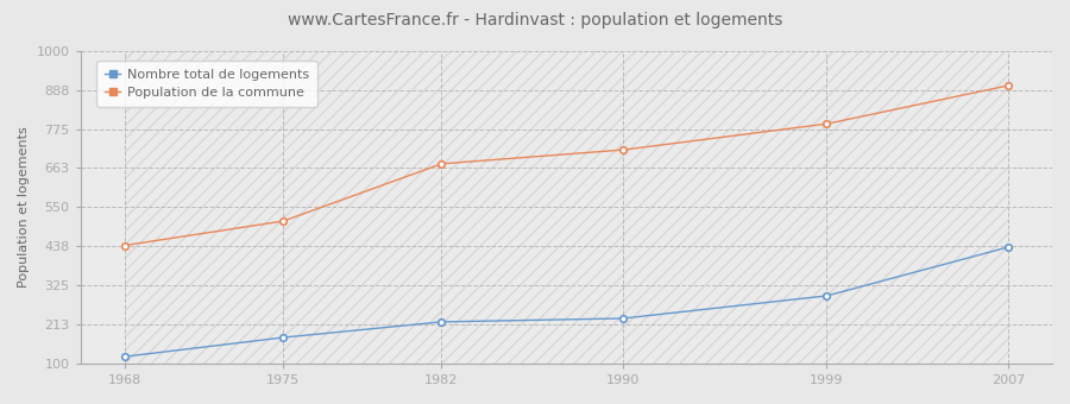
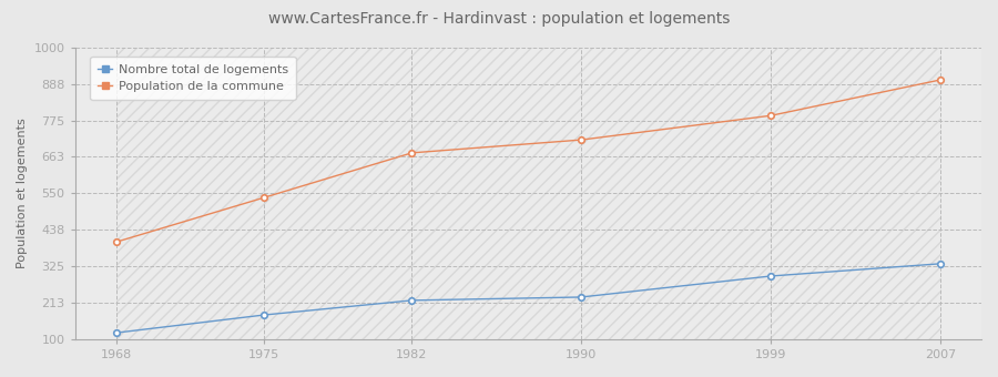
Population de la commune/1968: 440 -> 400
Population de la commune/1975: 510 -> 537
Nombre total de logements/2007: 435 -> 333
